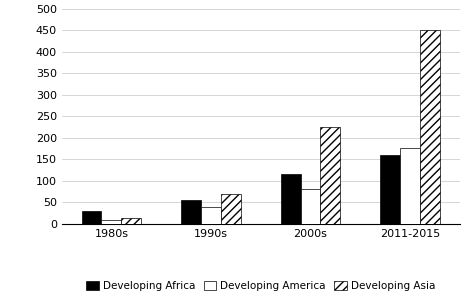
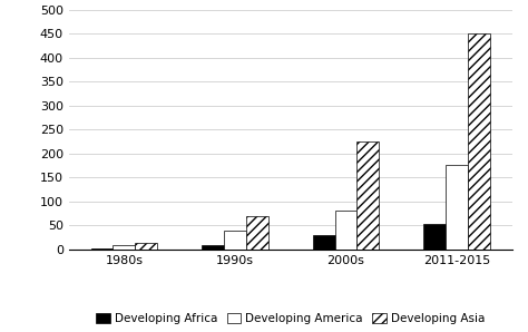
Developing Africa/1980s: 30 -> 2
Developing Africa/1990s: 55 -> 7
Developing Africa/2000s: 115 -> 30
Developing Africa/2011-2015: 160 -> 52
